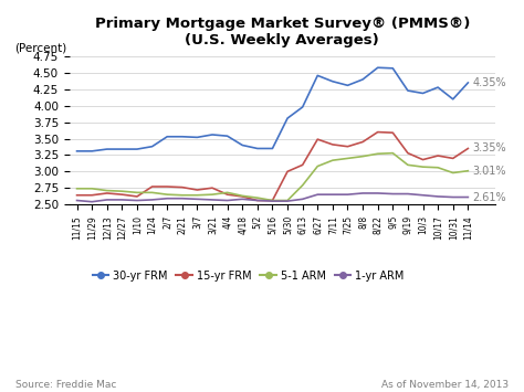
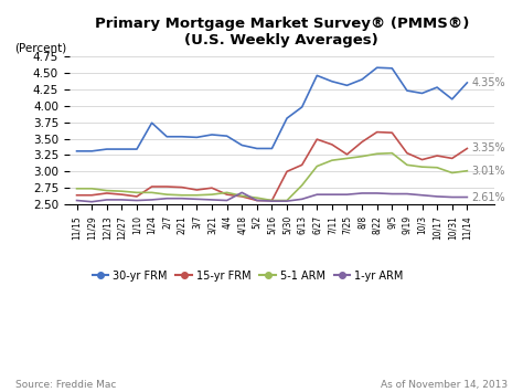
30-yr FRM/1/24: 3.38 -> 3.74
1-yr ARM/4/18: 2.58 -> 2.68
15-yr FRM/7/25: 3.38 -> 3.26
